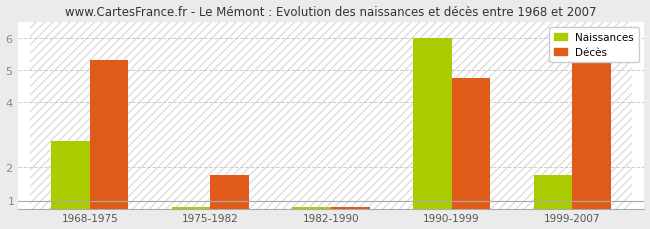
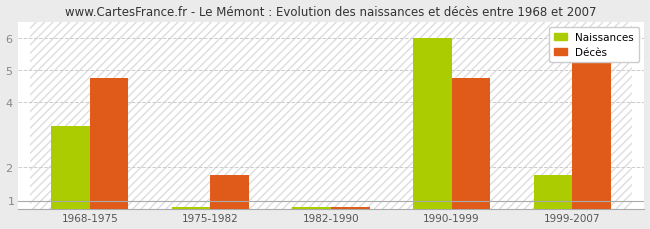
Naissances/1968-1975: 2.80 -> 3.25
Décès/1968-1975: 5.30 -> 4.75
